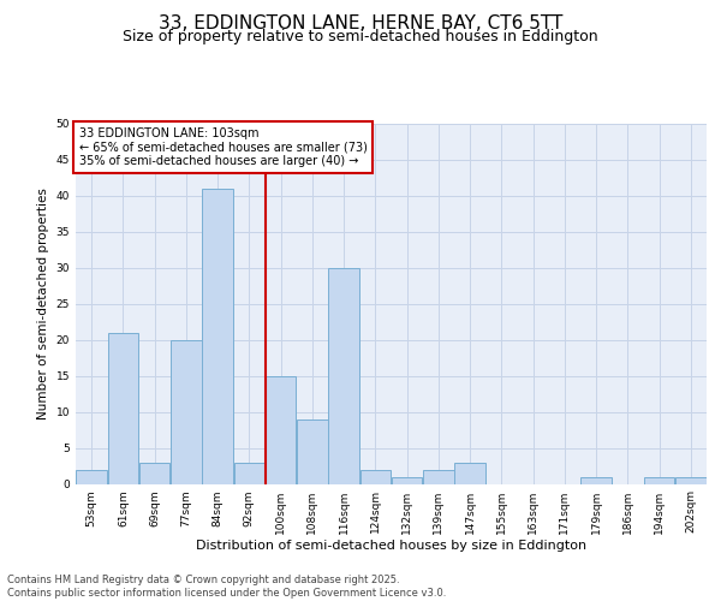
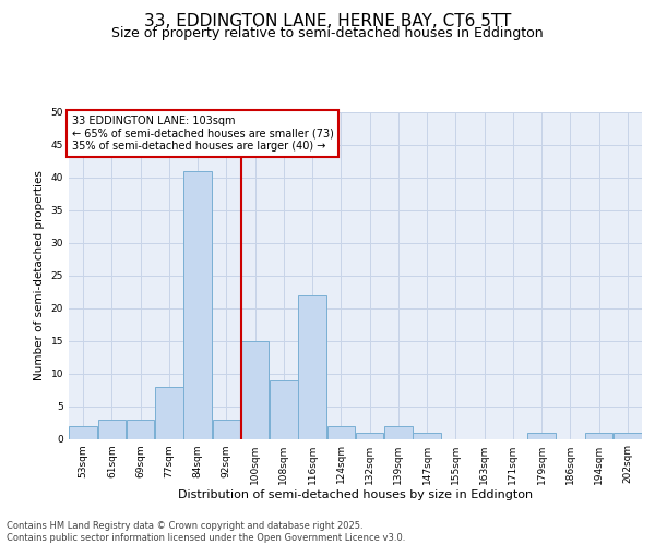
61sqm: 21 -> 3
77sqm: 20 -> 8
116sqm: 30 -> 22
147sqm: 3 -> 1
